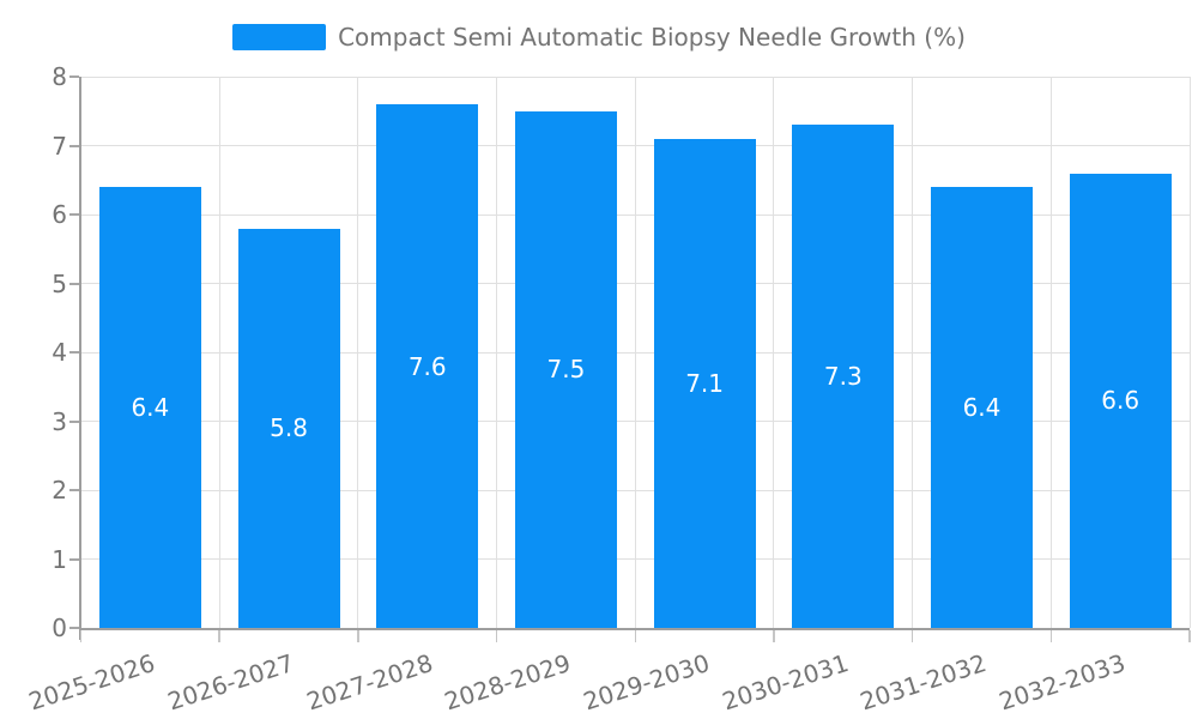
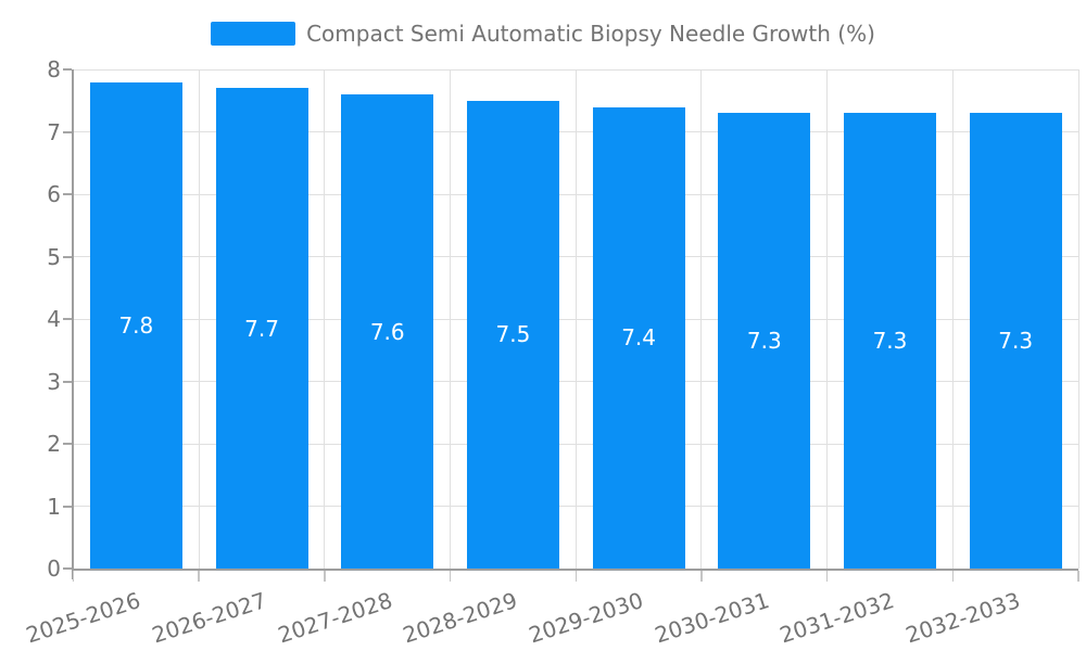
2025-2026: 6.4 -> 7.8
2026-2027: 5.8 -> 7.7
2029-2030: 7.1 -> 7.4
2031-2032: 6.4 -> 7.3
2032-2033: 6.6 -> 7.3
